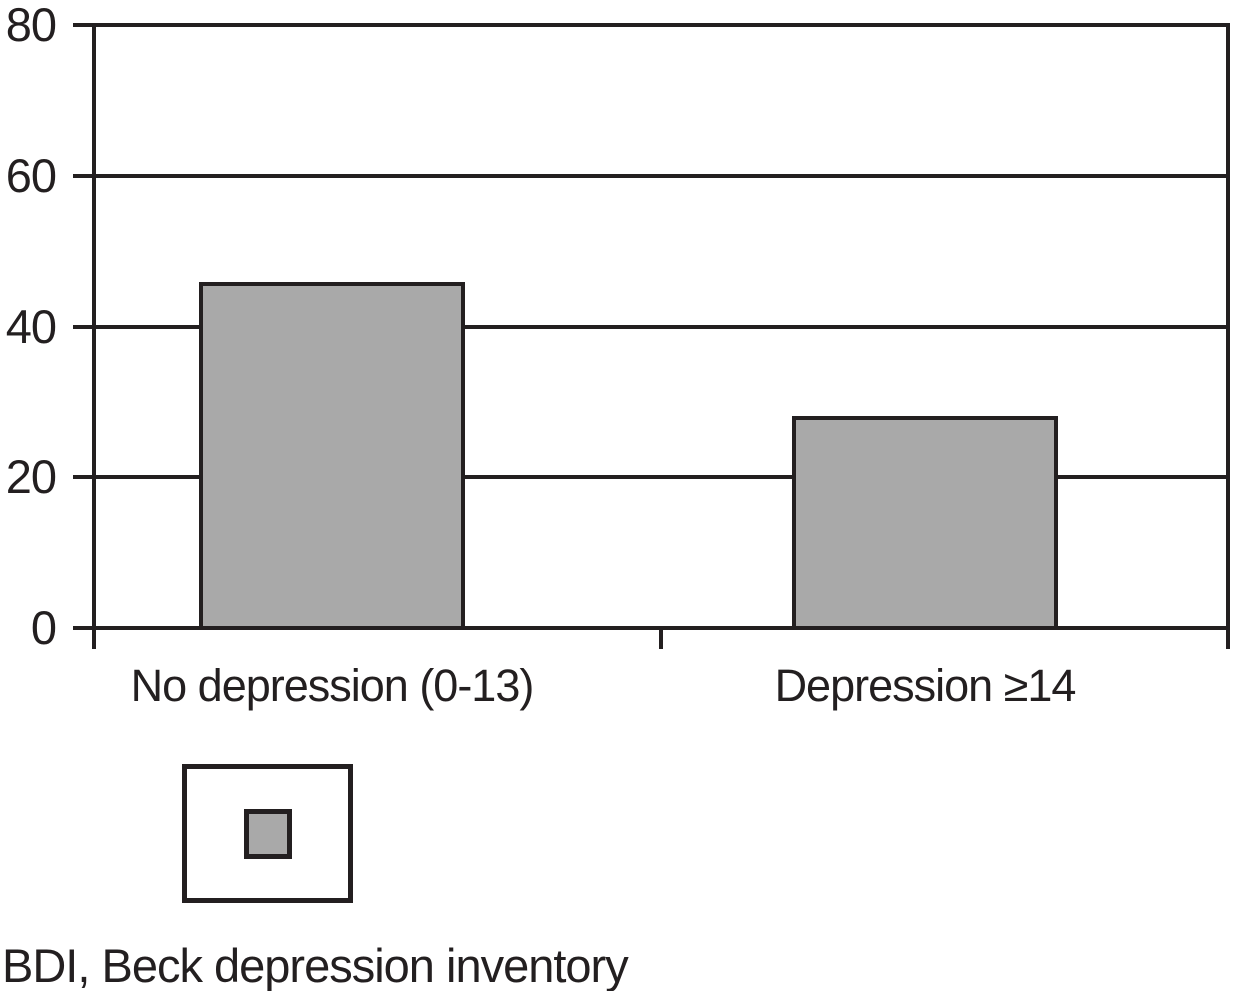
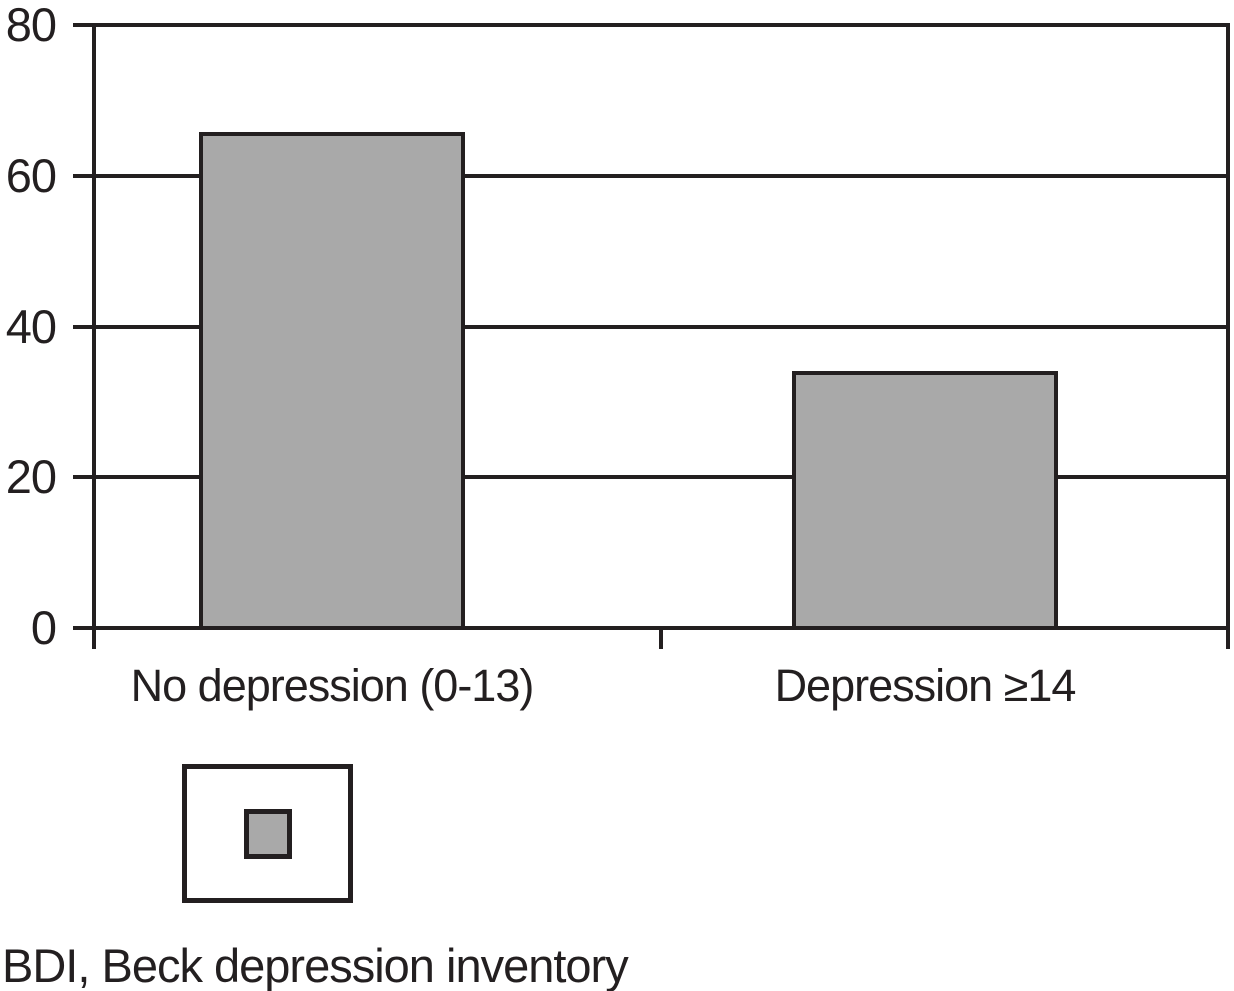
No depression (0-13): 46 -> 66
Depression ≥14: 28 -> 34
